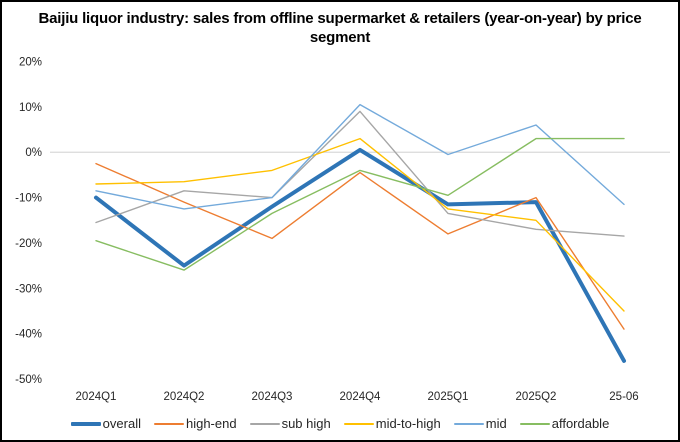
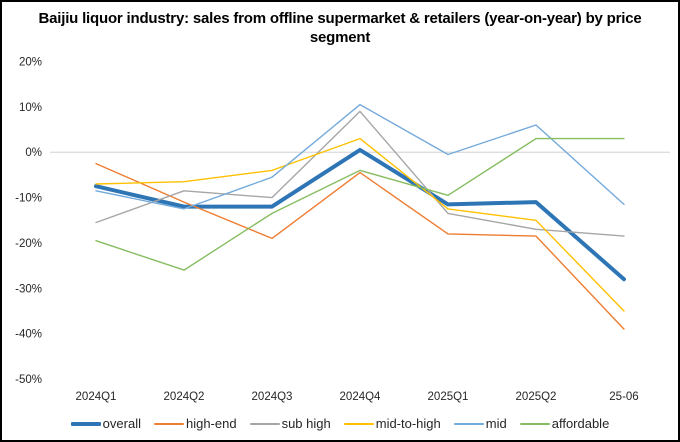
overall/2024Q1: -10% -> -8%
overall/2024Q2: -25% -> -12%
mid/2024Q3: -10% -> -6%
high-end/2025Q2: -10% -> -18%
overall/25-06: -46% -> -28%
